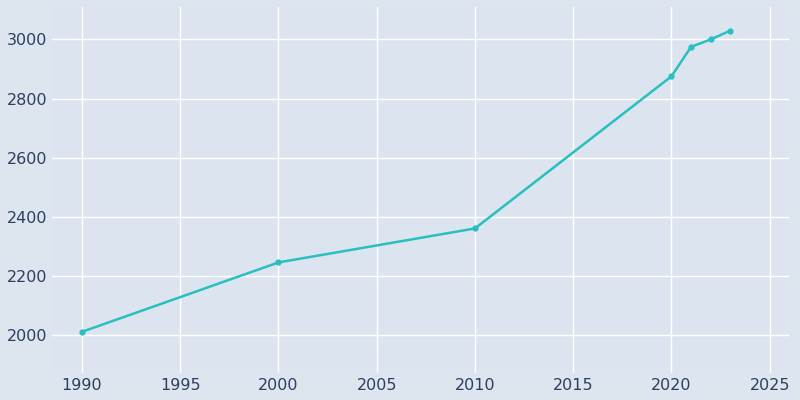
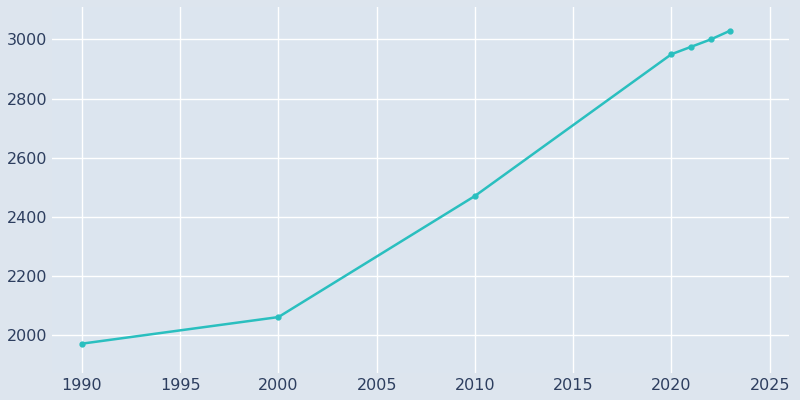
1990: 2010 -> 1970
2000: 2245 -> 2060
2010: 2360 -> 2470
2020: 2875 -> 2950
